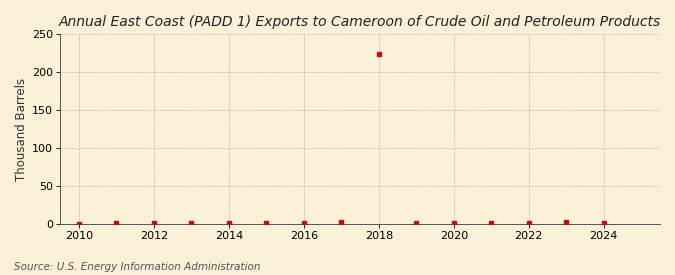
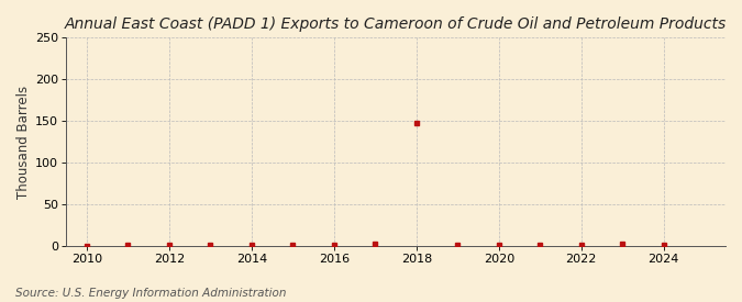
2018: 224 -> 148
